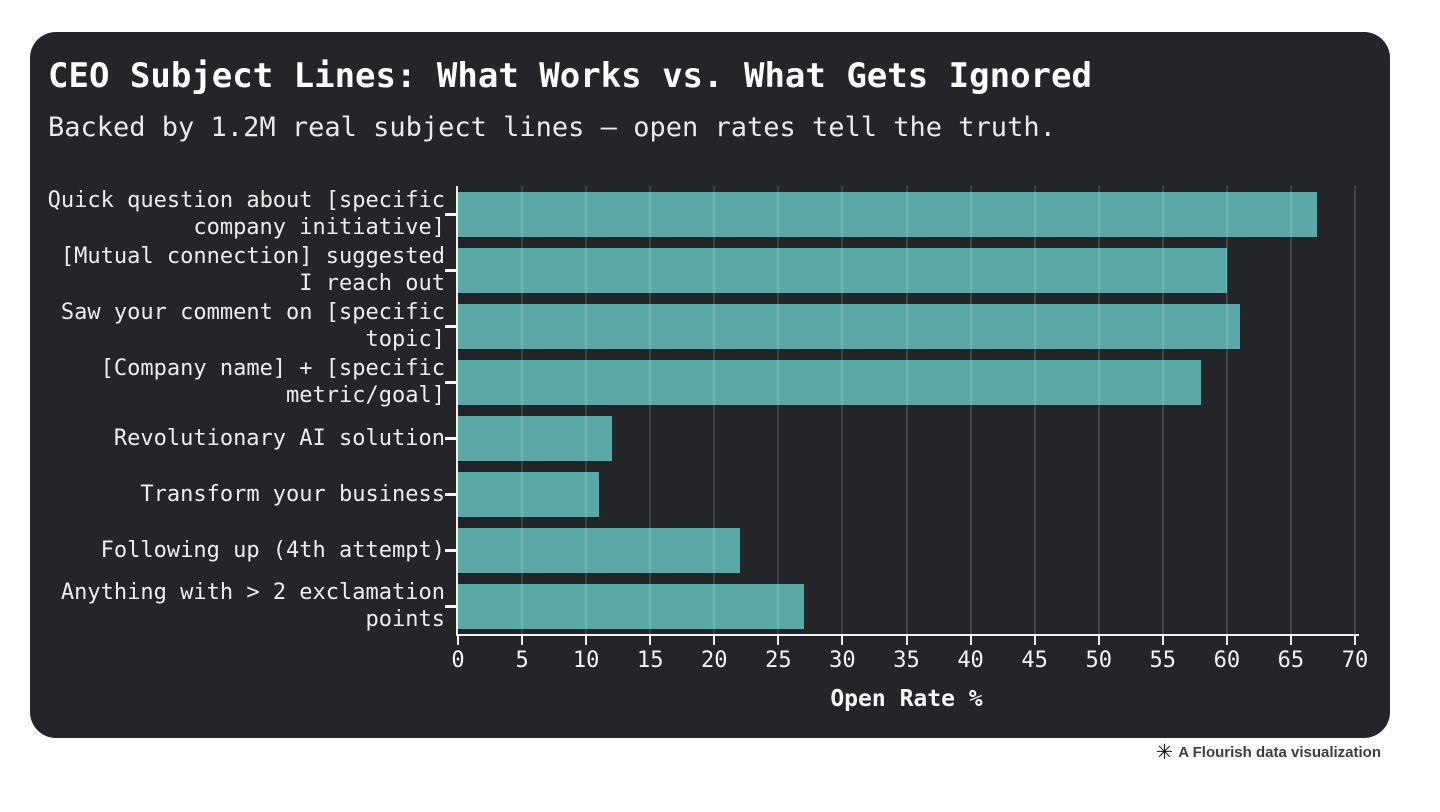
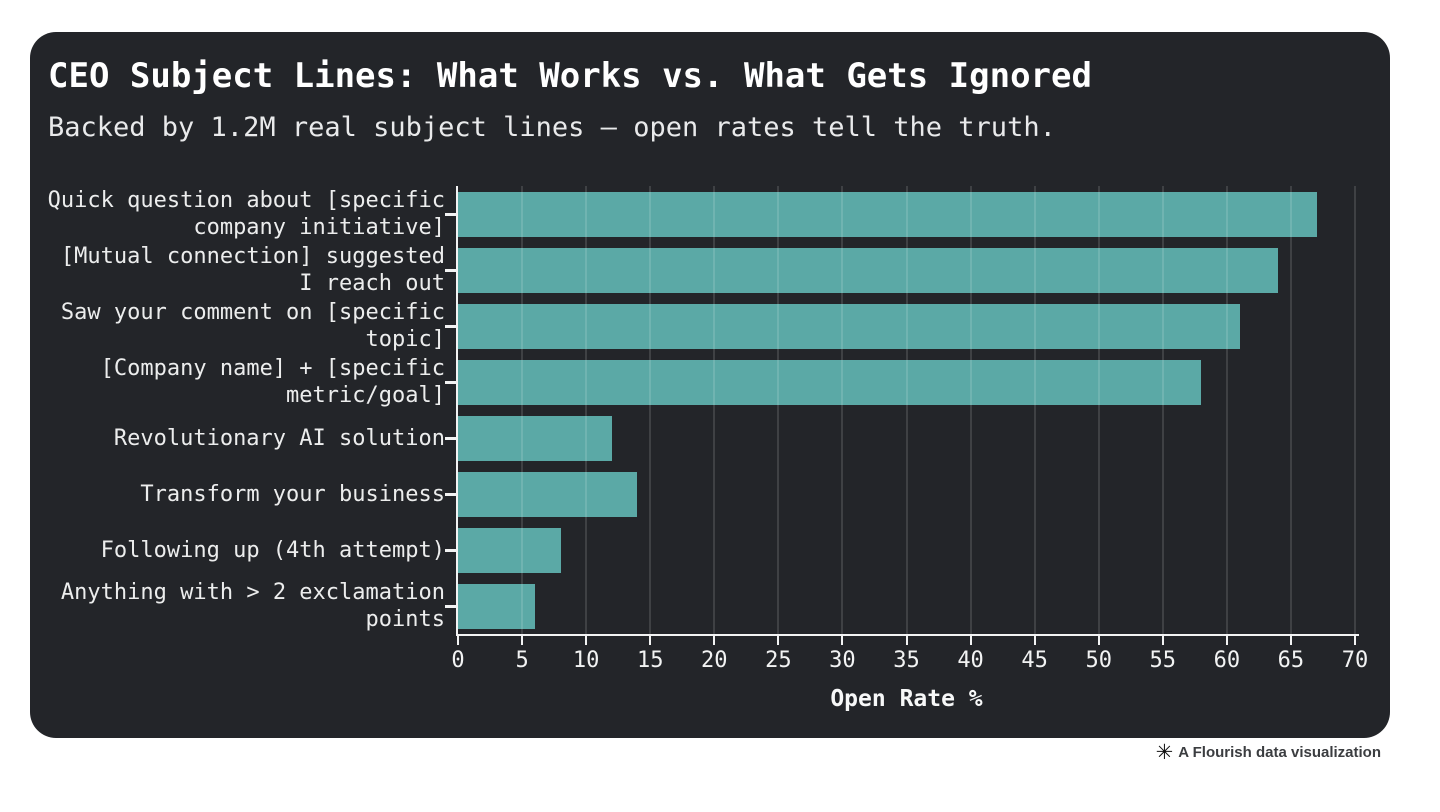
[Mutual connection] suggested I reach out: 60 -> 64
Transform your business: 11 -> 14
Following up (4th attempt): 22 -> 8
Anything with > 2 exclamation points: 27 -> 6
